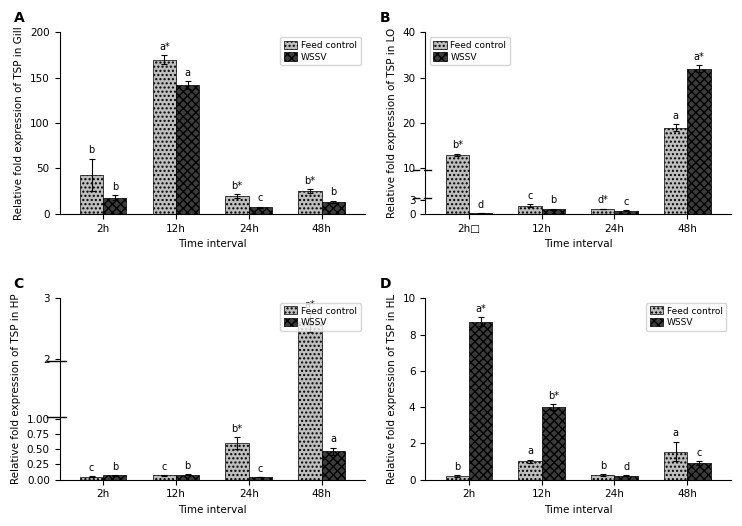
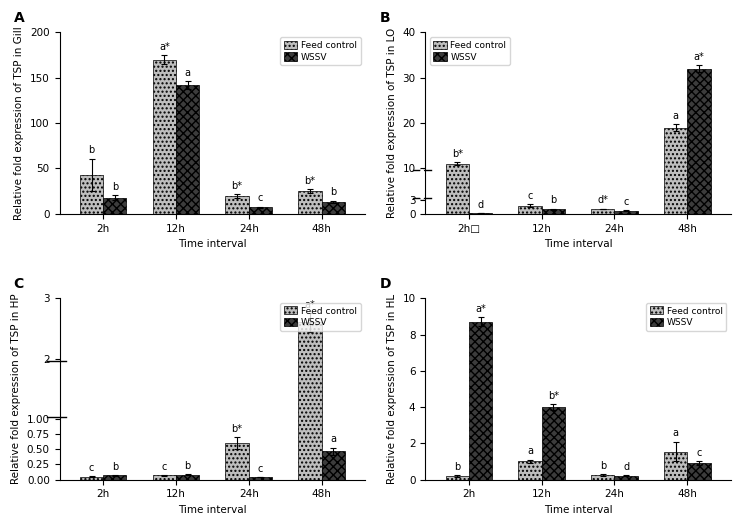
Feed control/2h□: 13.0 -> 11.1
